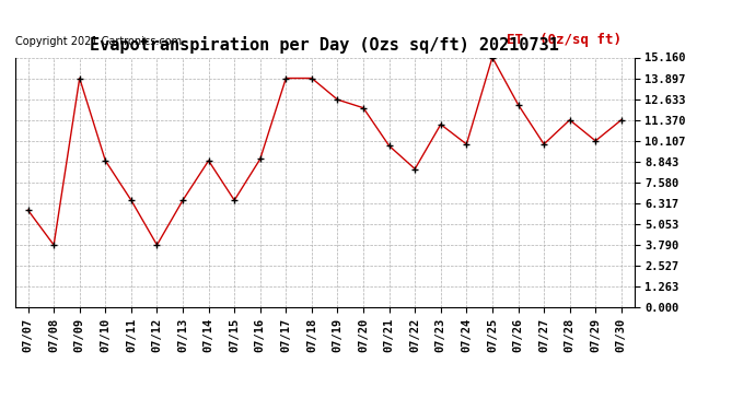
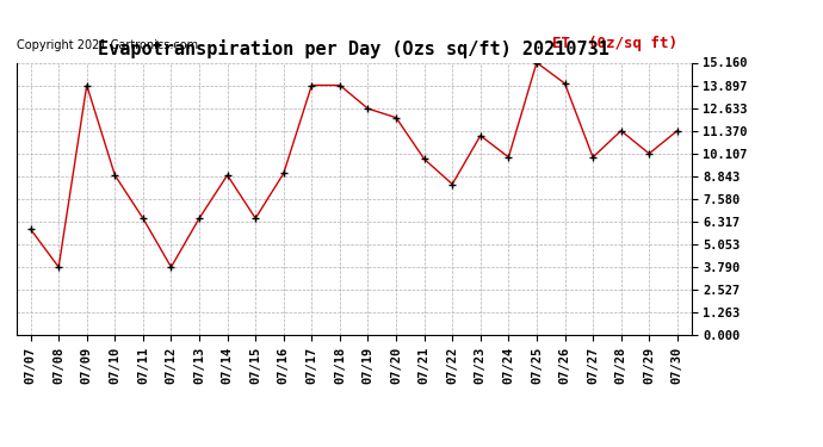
07/26: 12.3 -> 14.0
